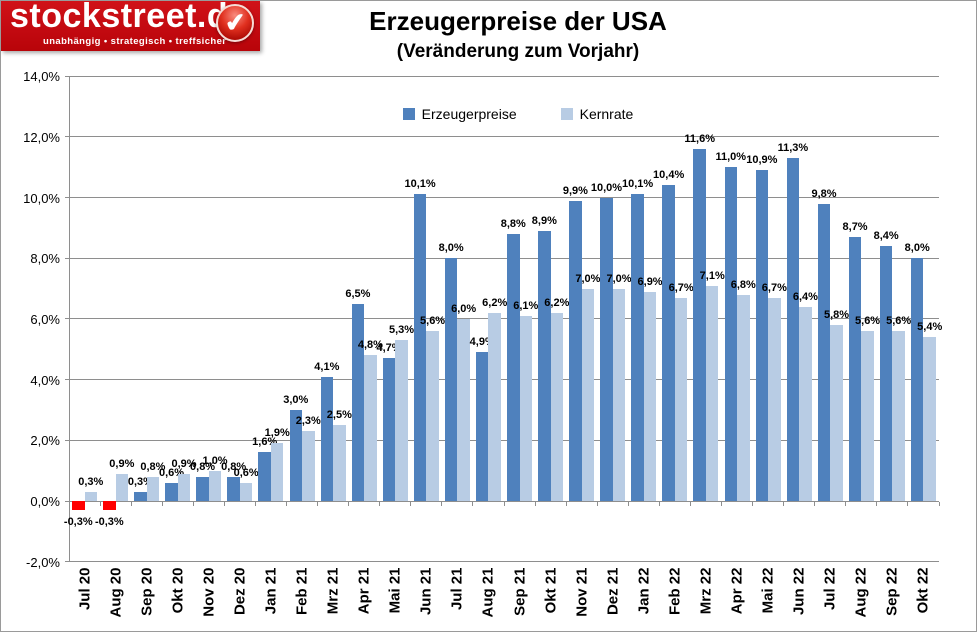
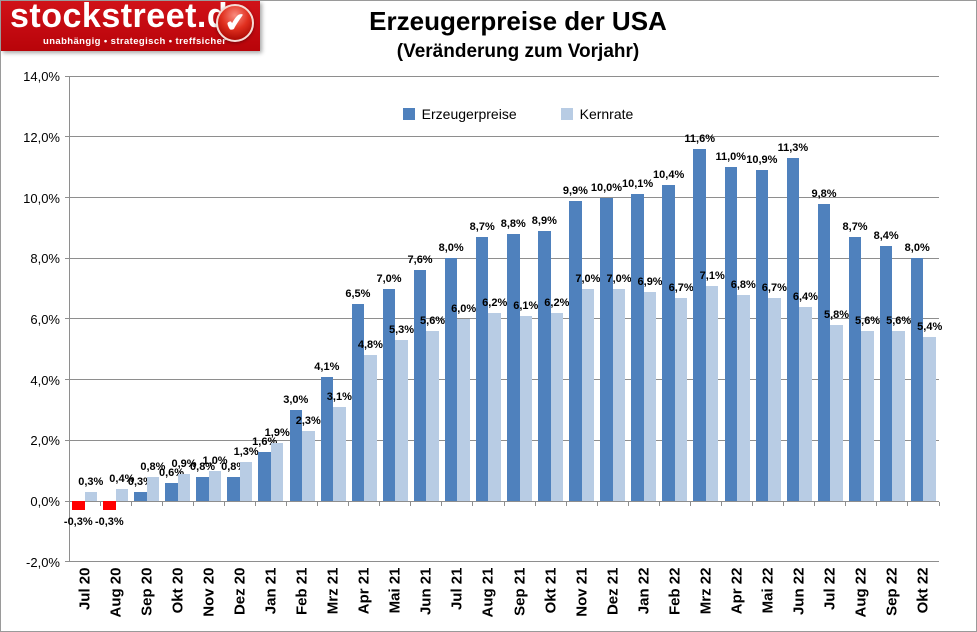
Kernrate/Aug 20: 0,9% -> 0,4%
Kernrate/Dez 20: 0,6% -> 1,3%
Kernrate/Mrz 21: 2,5% -> 3,1%
Erzeugerpreise/Mai 21: 4,7% -> 7,0%
Erzeugerpreise/Jun 21: 10,1% -> 7,6%
Erzeugerpreise/Aug 21: 4,9% -> 8,7%
